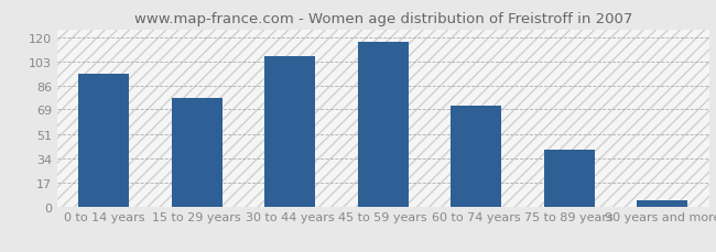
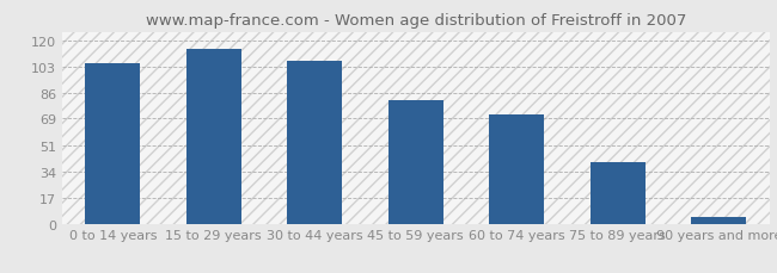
0 to 14 years: 94 -> 105
15 to 29 years: 77 -> 115
45 to 59 years: 117 -> 81
